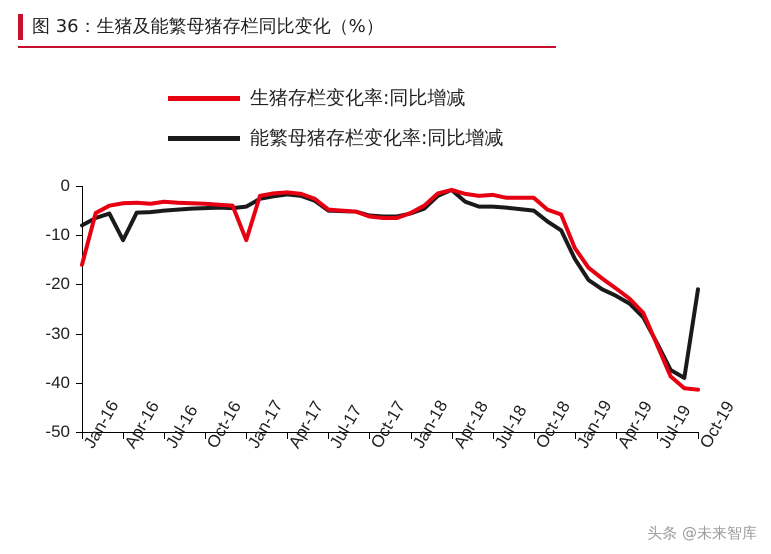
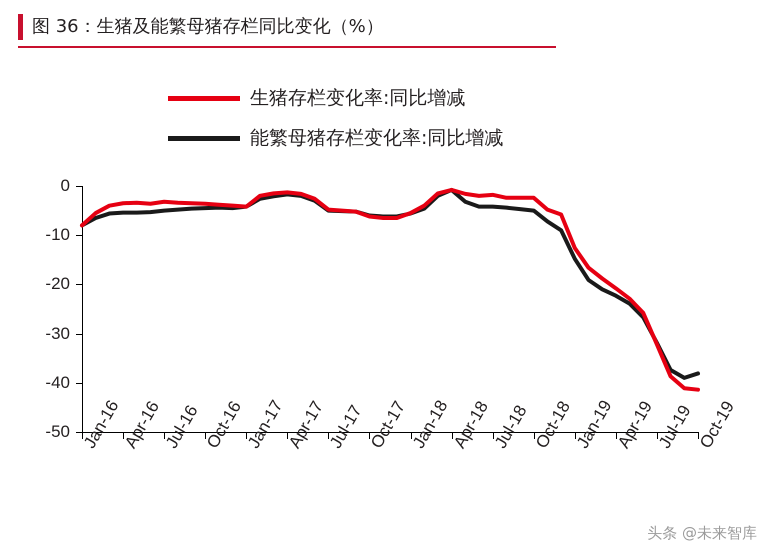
生猪存栏变化率:同比增减/Jan-16: -16 -> -8
能繁母猪存栏变化率:同比增减/Apr-16: -11 -> -5
生猪存栏变化率:同比增减/Jan-17: -11 -> -4
能繁母猪存栏变化率:同比增减/Oct-19: -21 -> -38
